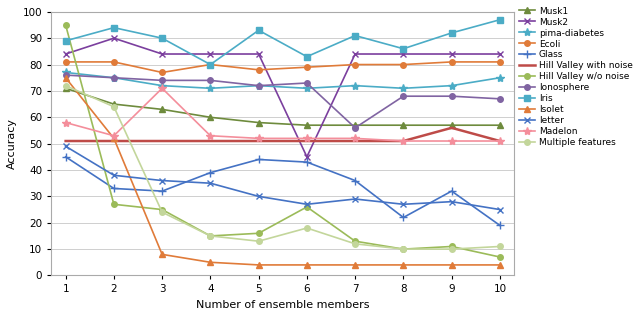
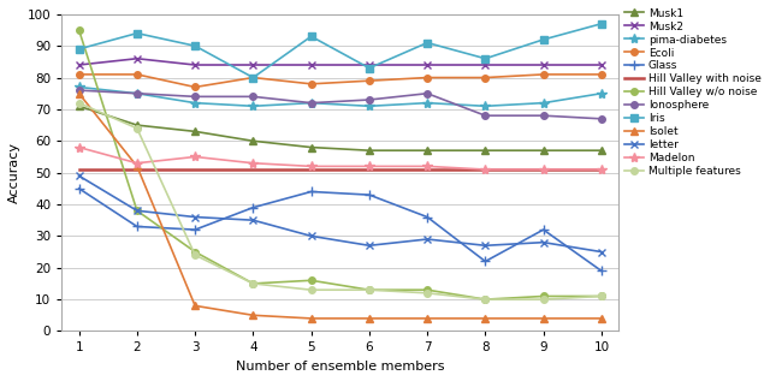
Musk2/2: 90 -> 86
Hill Valley w/o noise/2: 27 -> 38
Madelon/3: 71 -> 55
Musk2/6: 45 -> 84
Hill Valley w/o noise/6: 26 -> 13
Multiple features/6: 18 -> 13
Ionosphere/7: 56 -> 75
Hill Valley with noise/9: 56 -> 51
Hill Valley w/o noise/10: 7 -> 11
